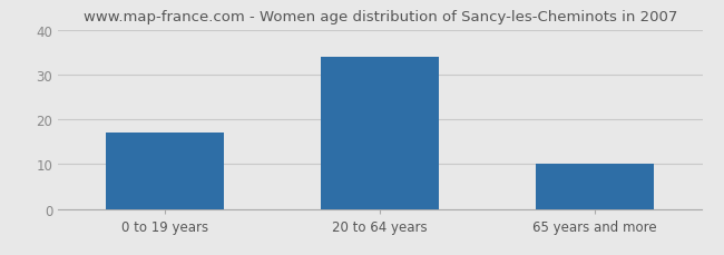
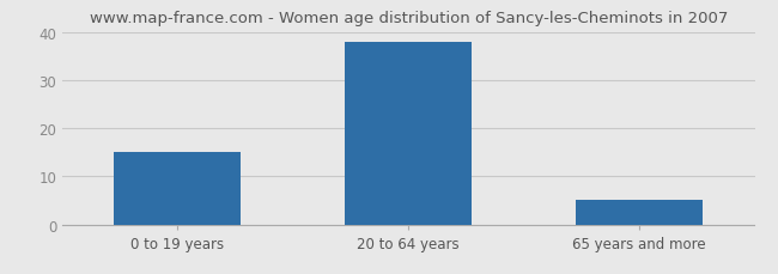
0 to 19 years: 17 -> 15
20 to 64 years: 34 -> 38
65 years and more: 10 -> 5
